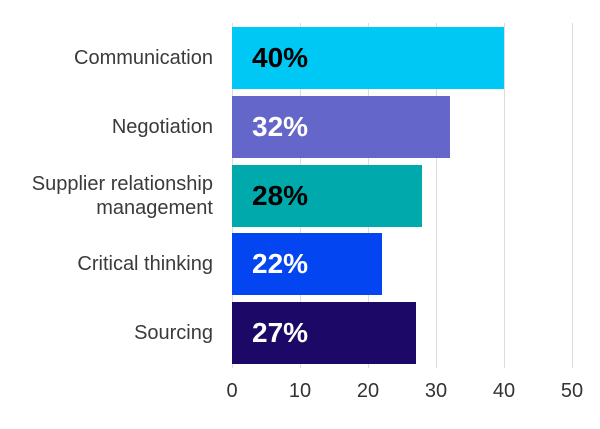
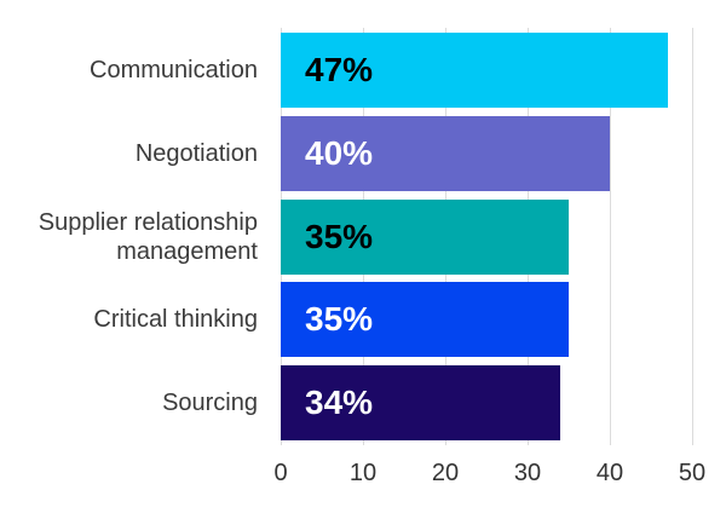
Communication: 40% -> 47%
Negotiation: 32% -> 40%
Supplier relationship management: 28% -> 35%
Critical thinking: 22% -> 35%
Sourcing: 27% -> 34%
